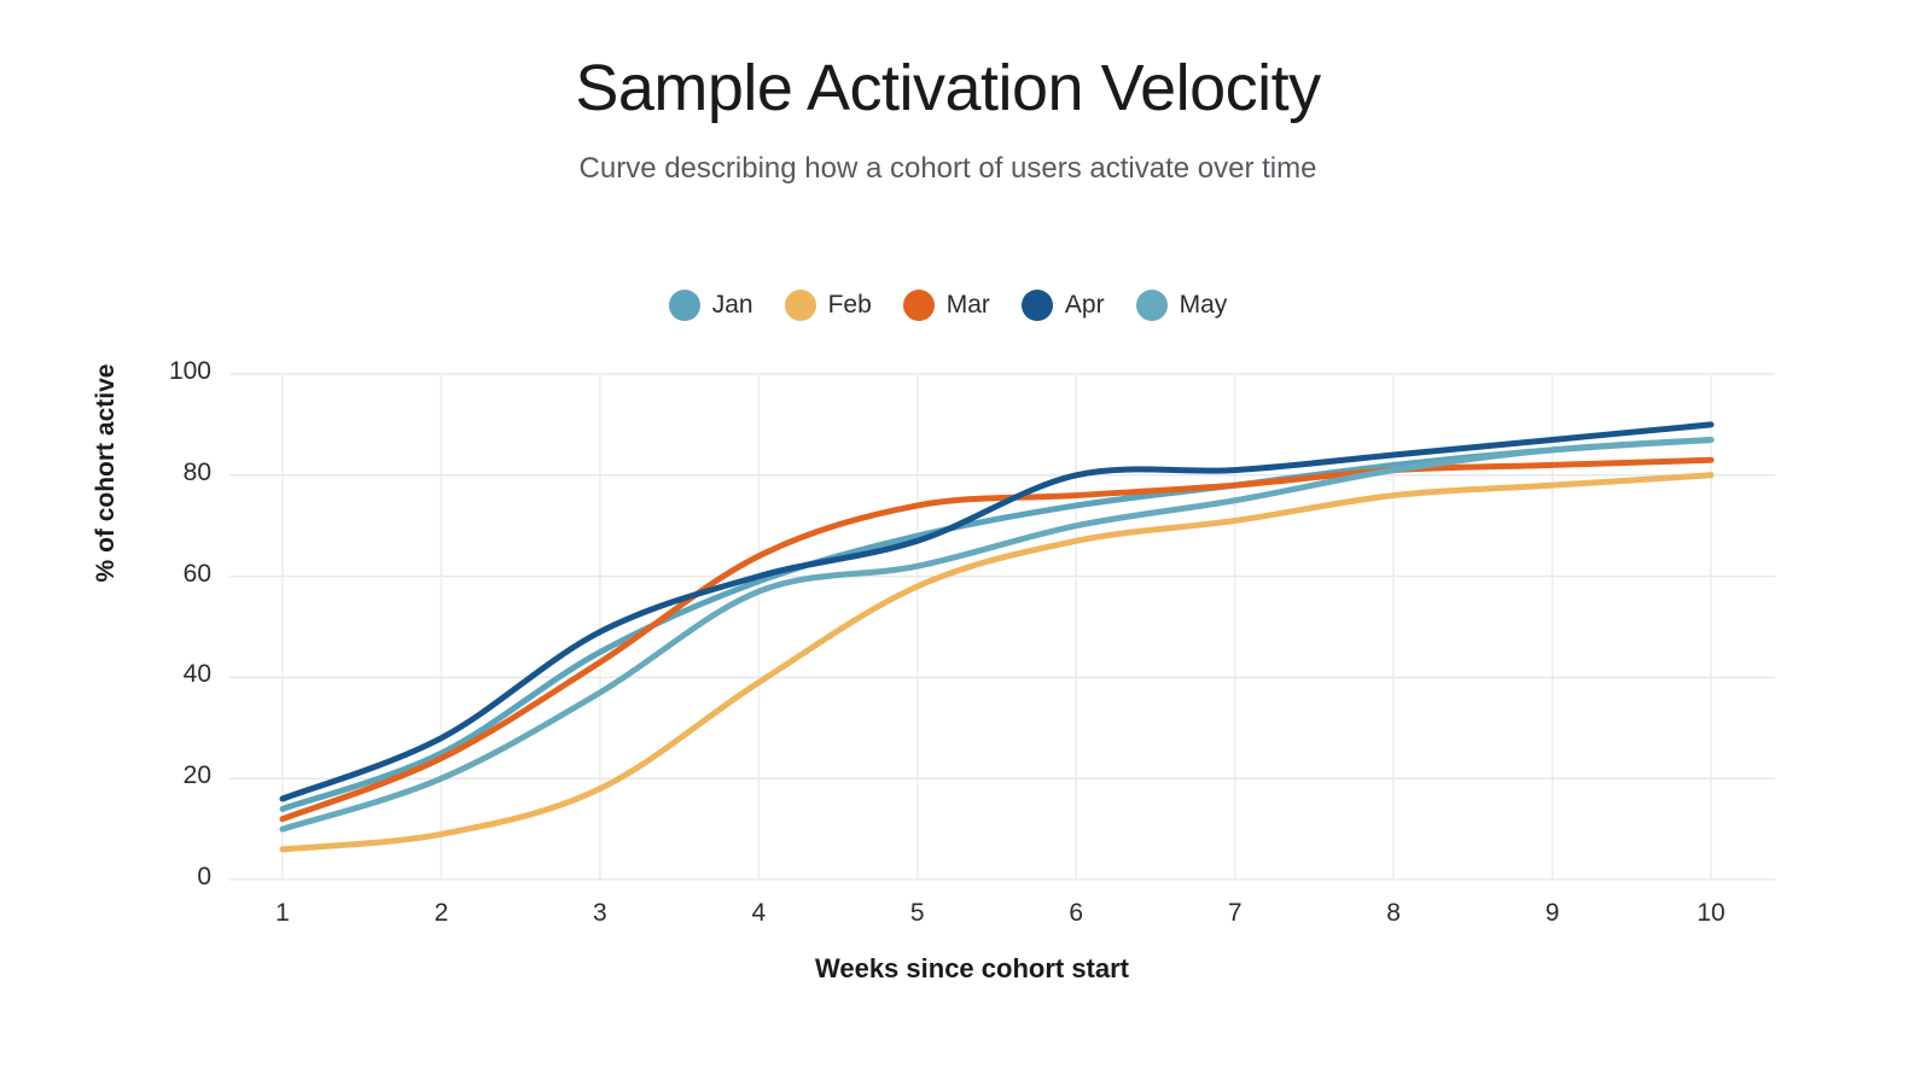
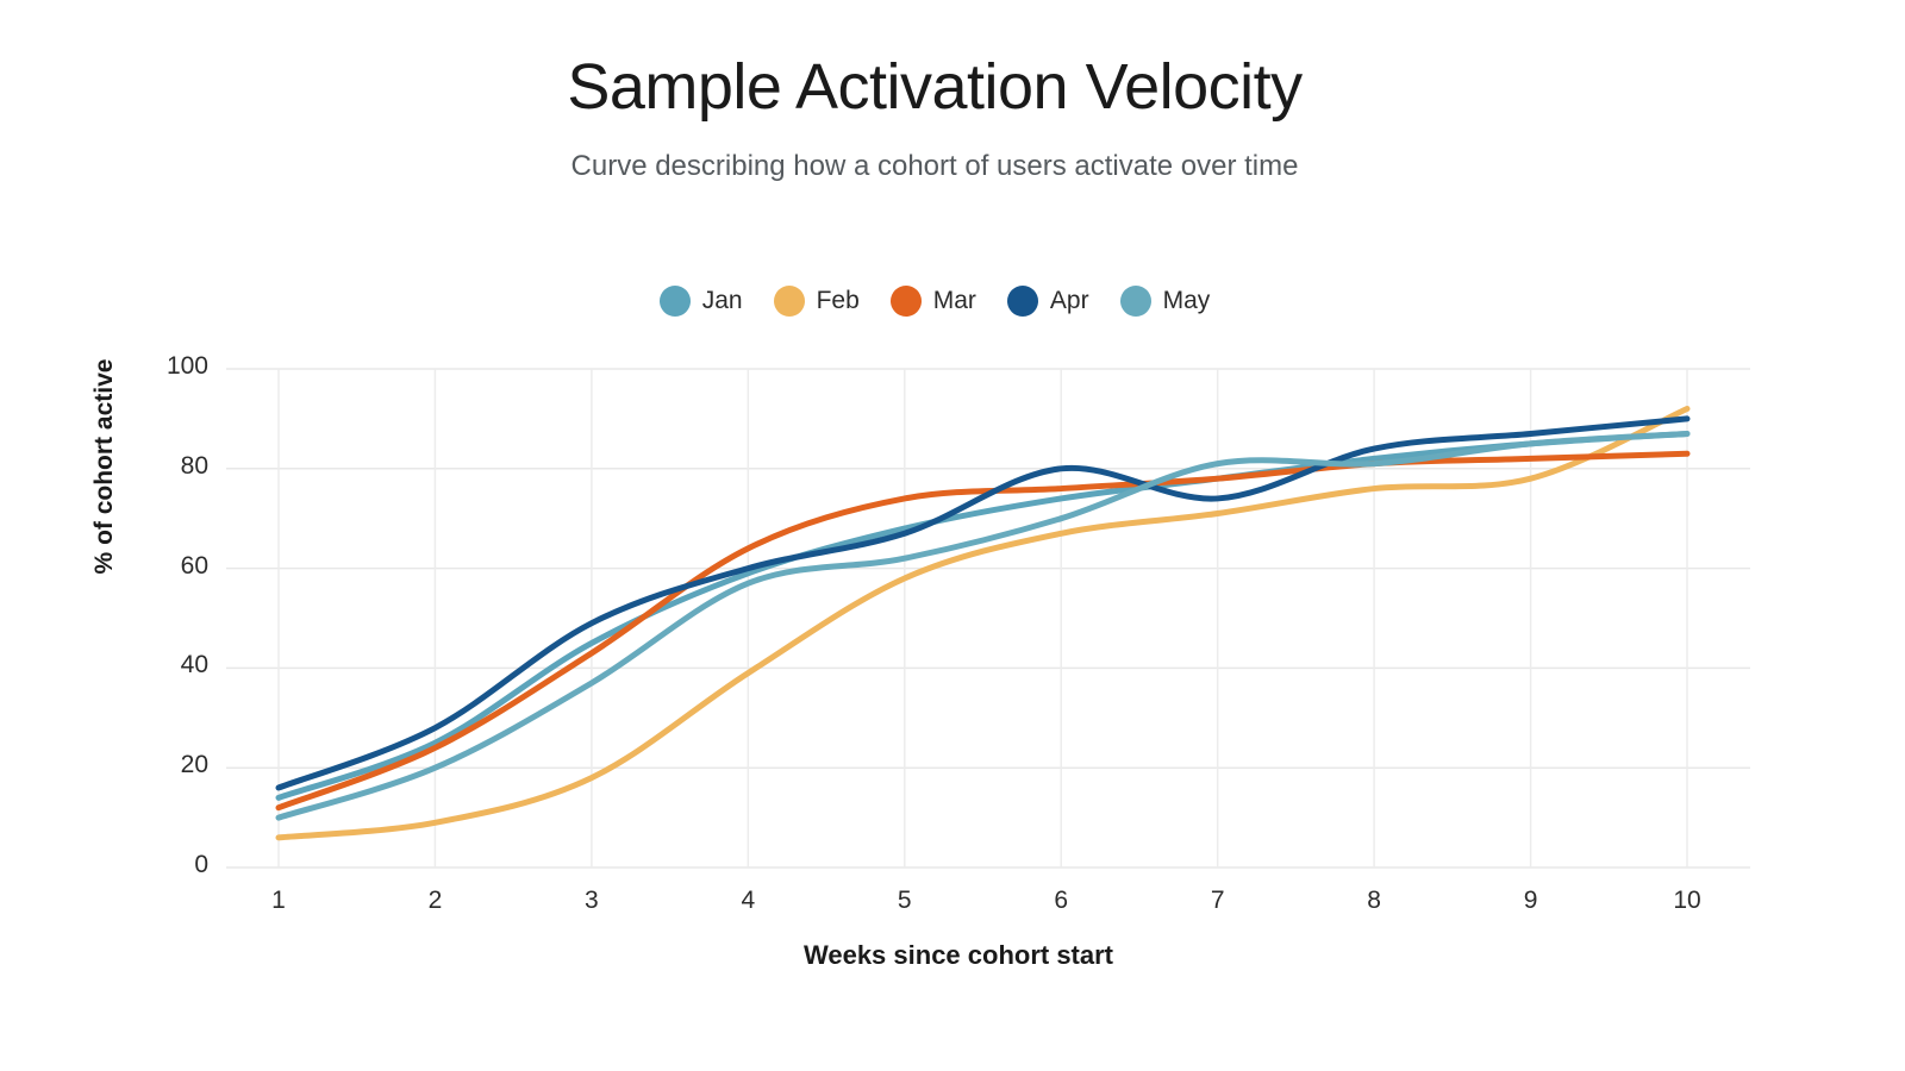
Apr/7: 81 -> 74
May/7: 75 -> 81
Feb/10: 80 -> 92
